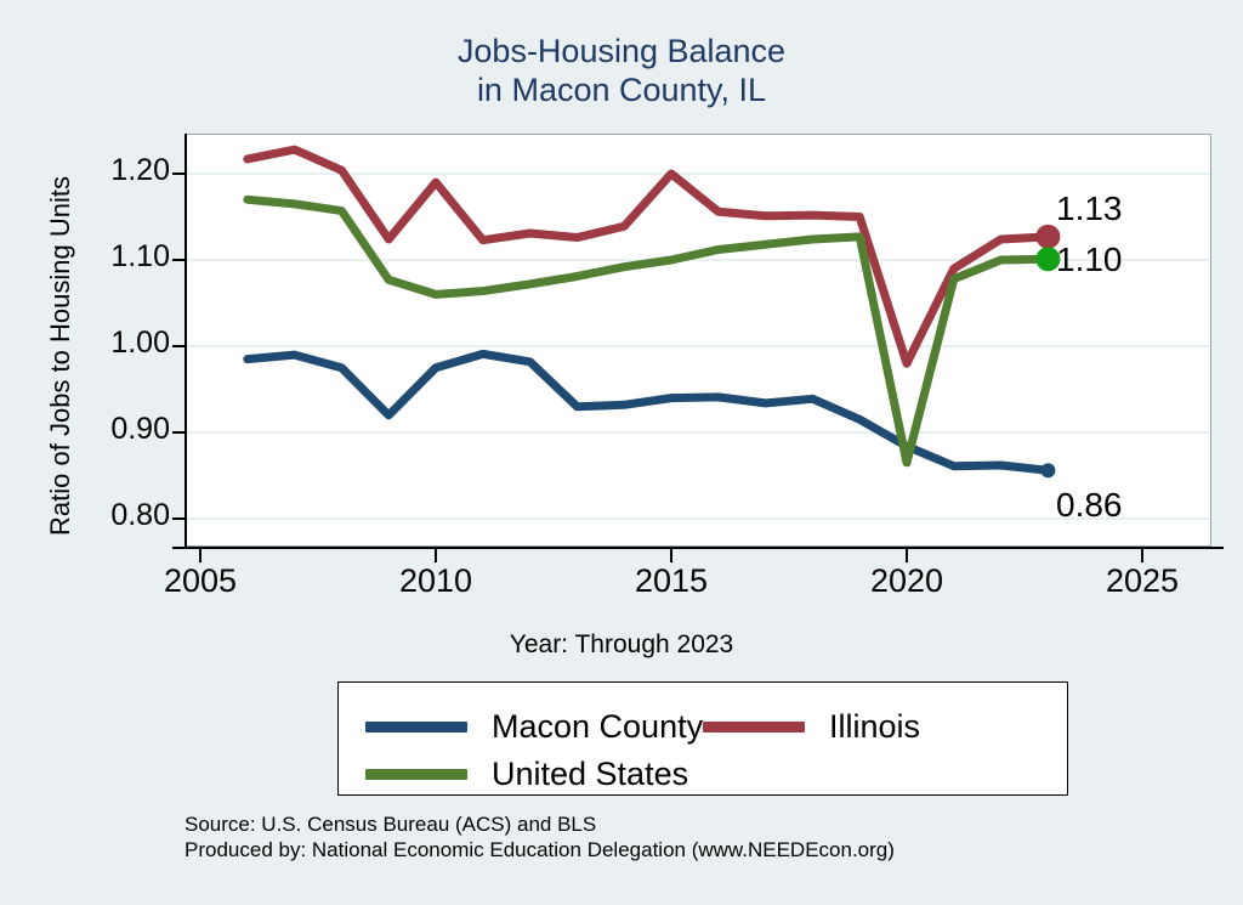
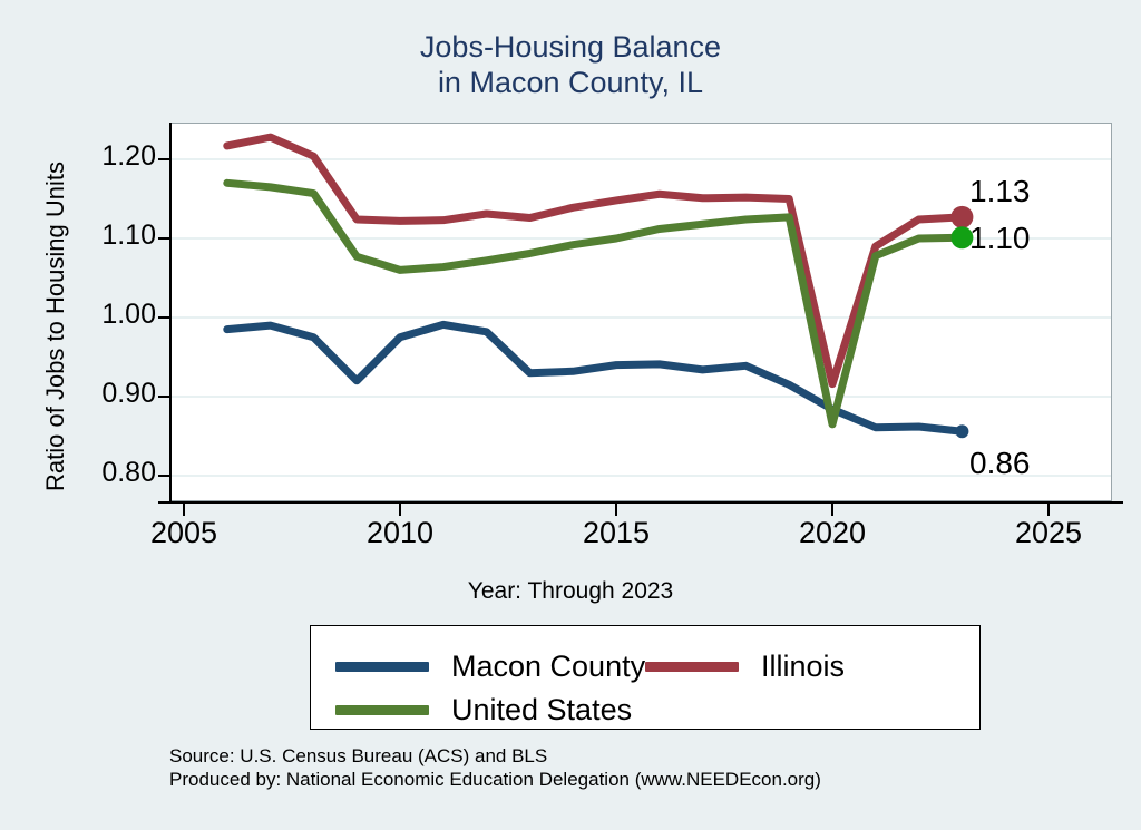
Illinois/2010: 1.19 -> 1.12
Illinois/2015: 1.20 -> 1.15
Illinois/2020: 0.98 -> 0.92
